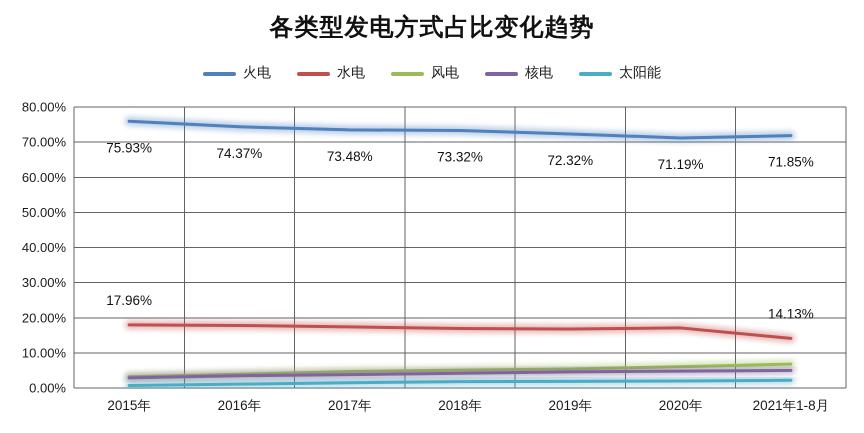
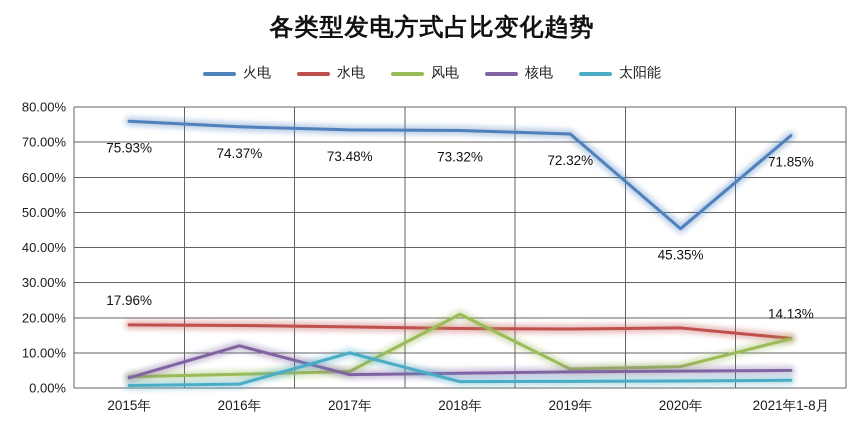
核电/2016年: 4% -> 12%
太阳能/2017年: 2% -> 10%
风电/2018年: 5% -> 21%
火电/2020年: 71.19% -> 45.35%
风电/2021年1-8月: 7% -> 14%
